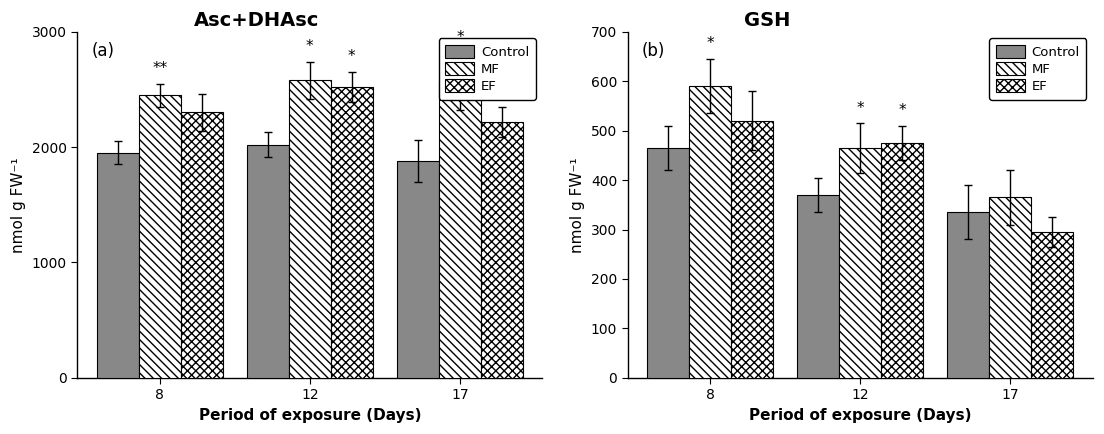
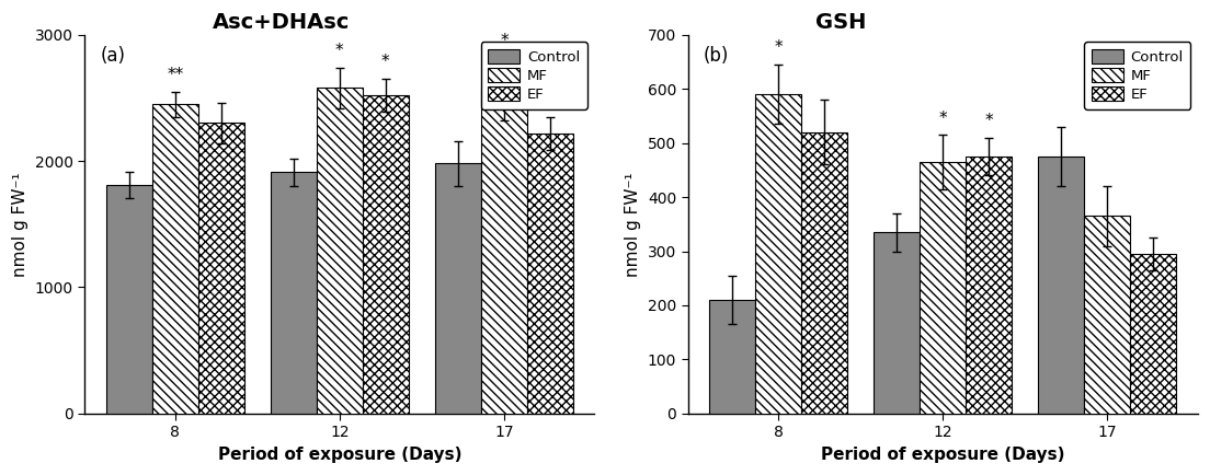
Asc+DHAsc/Control/8: 1950 -> 1810
Asc+DHAsc/Control/12: 2020 -> 1910
Asc+DHAsc/Control/17: 1880 -> 1980
GSH/Control/8: 465 -> 210
GSH/Control/12: 370 -> 335
GSH/Control/17: 335 -> 475
